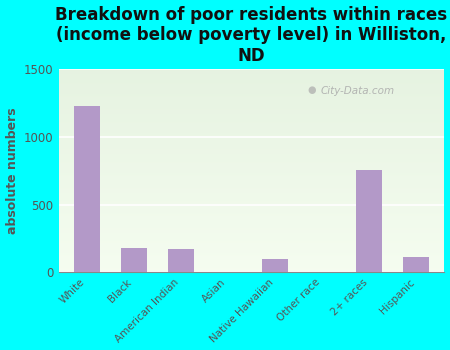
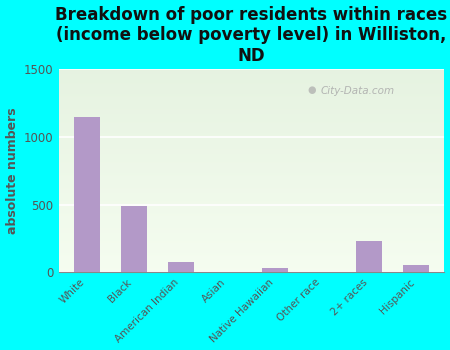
White: 1230 -> 1150
Black: 180 -> 490
American Indian: 170 -> 80
Native Hawaiian: 100 -> 40
2+ races: 760 -> 230
Hispanic: 110 -> 50
